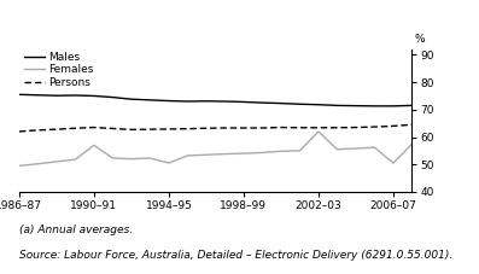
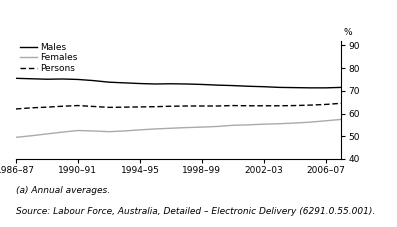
Females/1990–91: 57.0 -> 52.5
Females/1994–95: 50.5 -> 52.8
Females/2002–03: 62.0 -> 55.3
Females/2006–07: 50.5 -> 56.8
